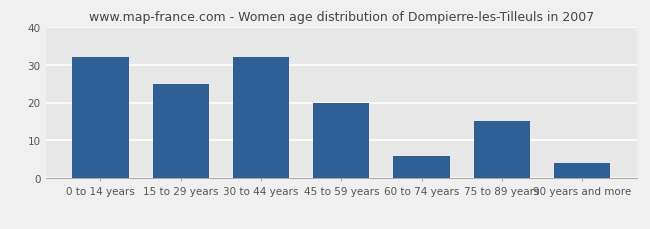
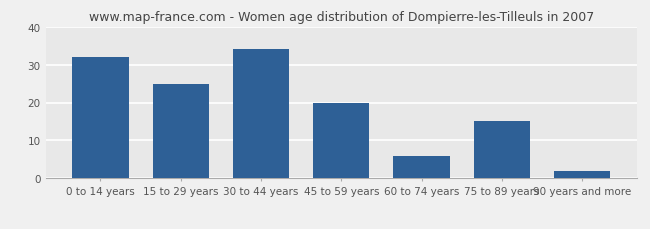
30 to 44 years: 32 -> 34
90 years and more: 4 -> 2
